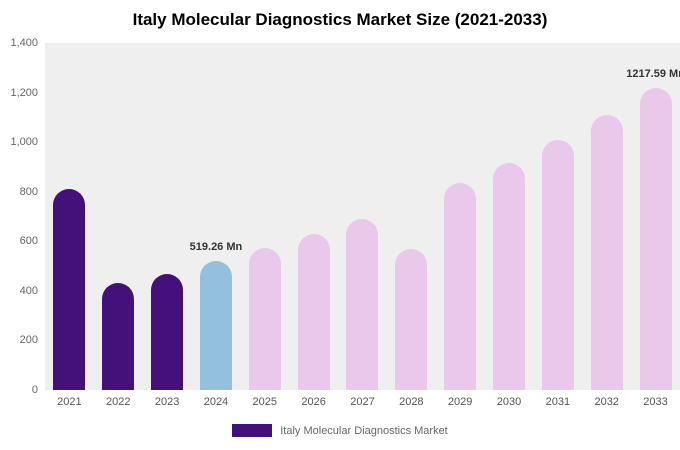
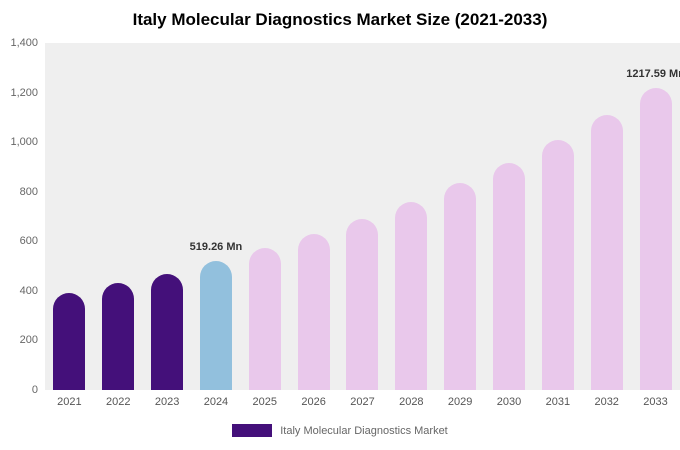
2021: 810 -> 390
2028: 570 -> 760
